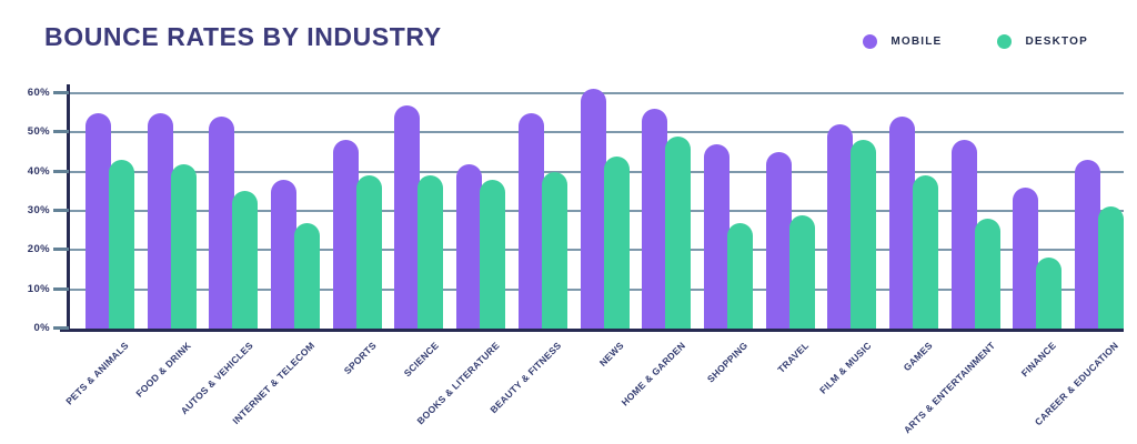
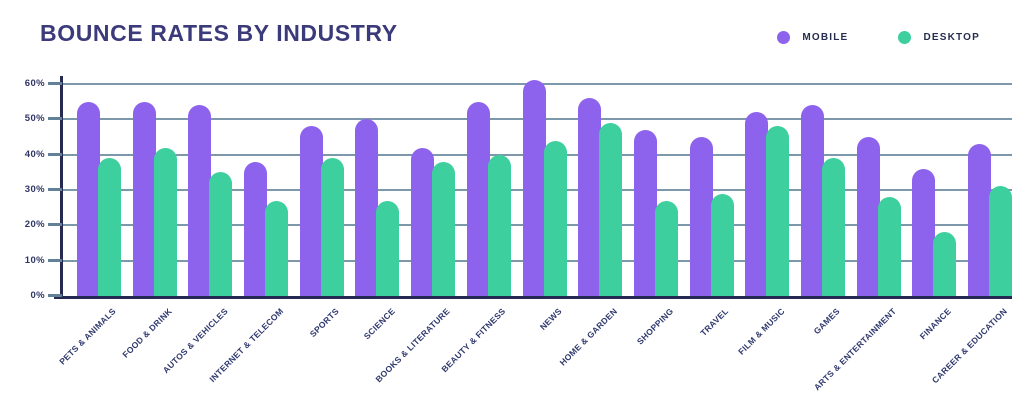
DESKTOP/PETS & ANIMALS: 43% -> 39%
MOBILE/SCIENCE: 57% -> 50%
DESKTOP/SCIENCE: 39% -> 27%
MOBILE/ARTS & ENTERTAINMENT: 48% -> 45%
